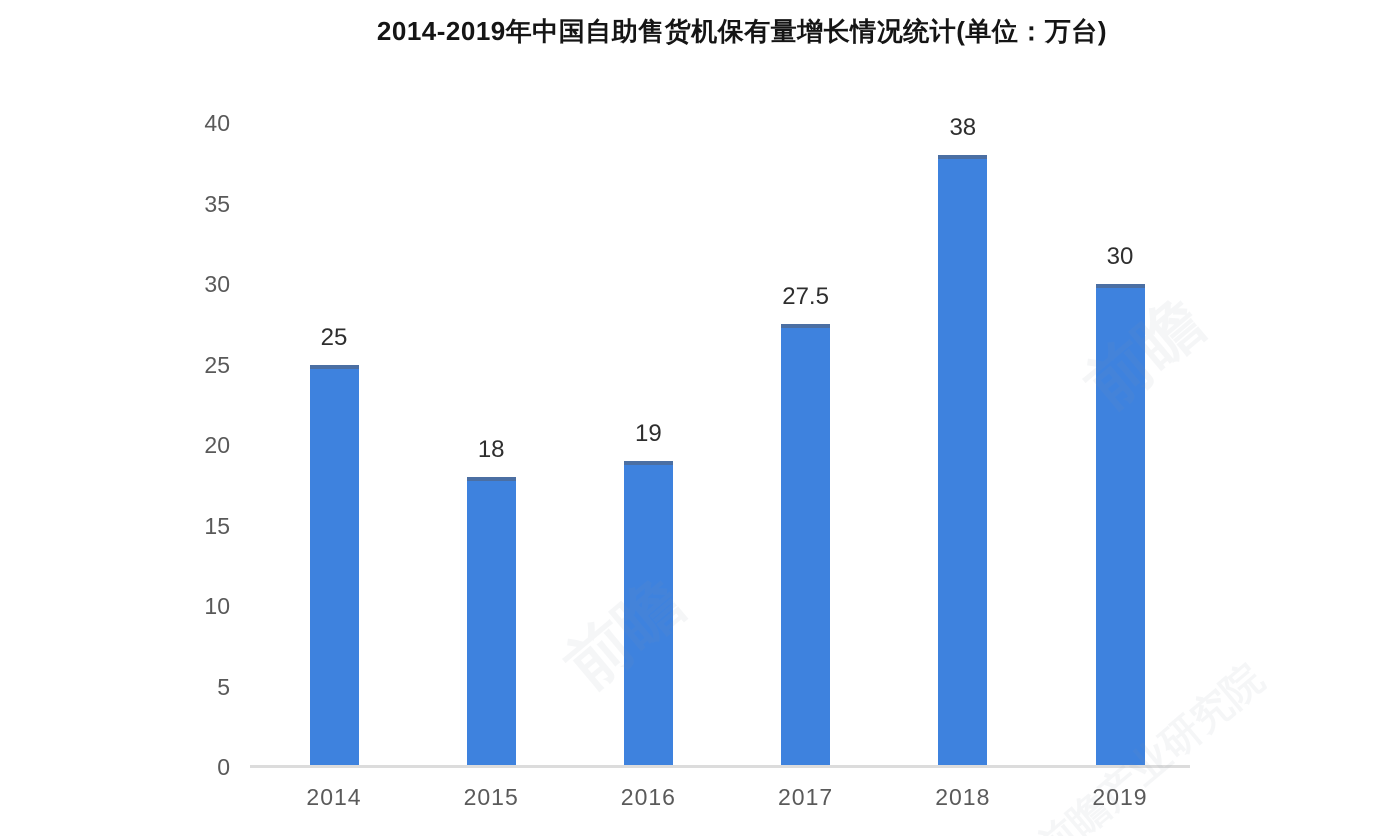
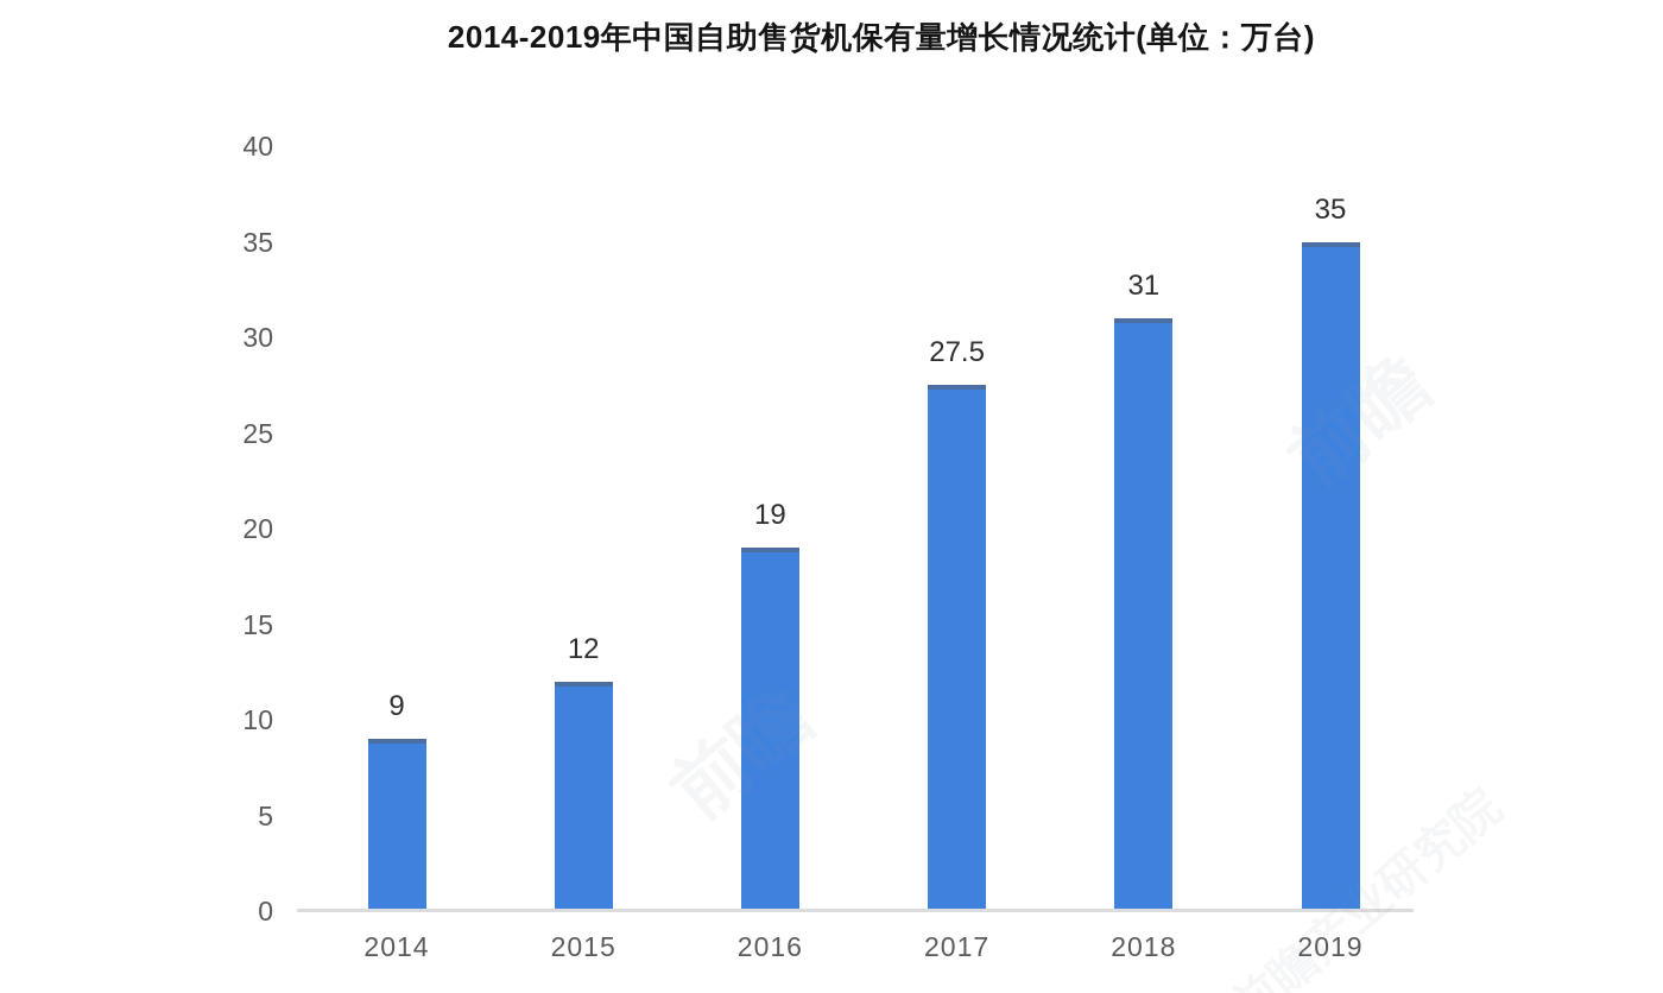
2014: 25 -> 9
2015: 18 -> 12
2018: 38 -> 31
2019: 30 -> 35
